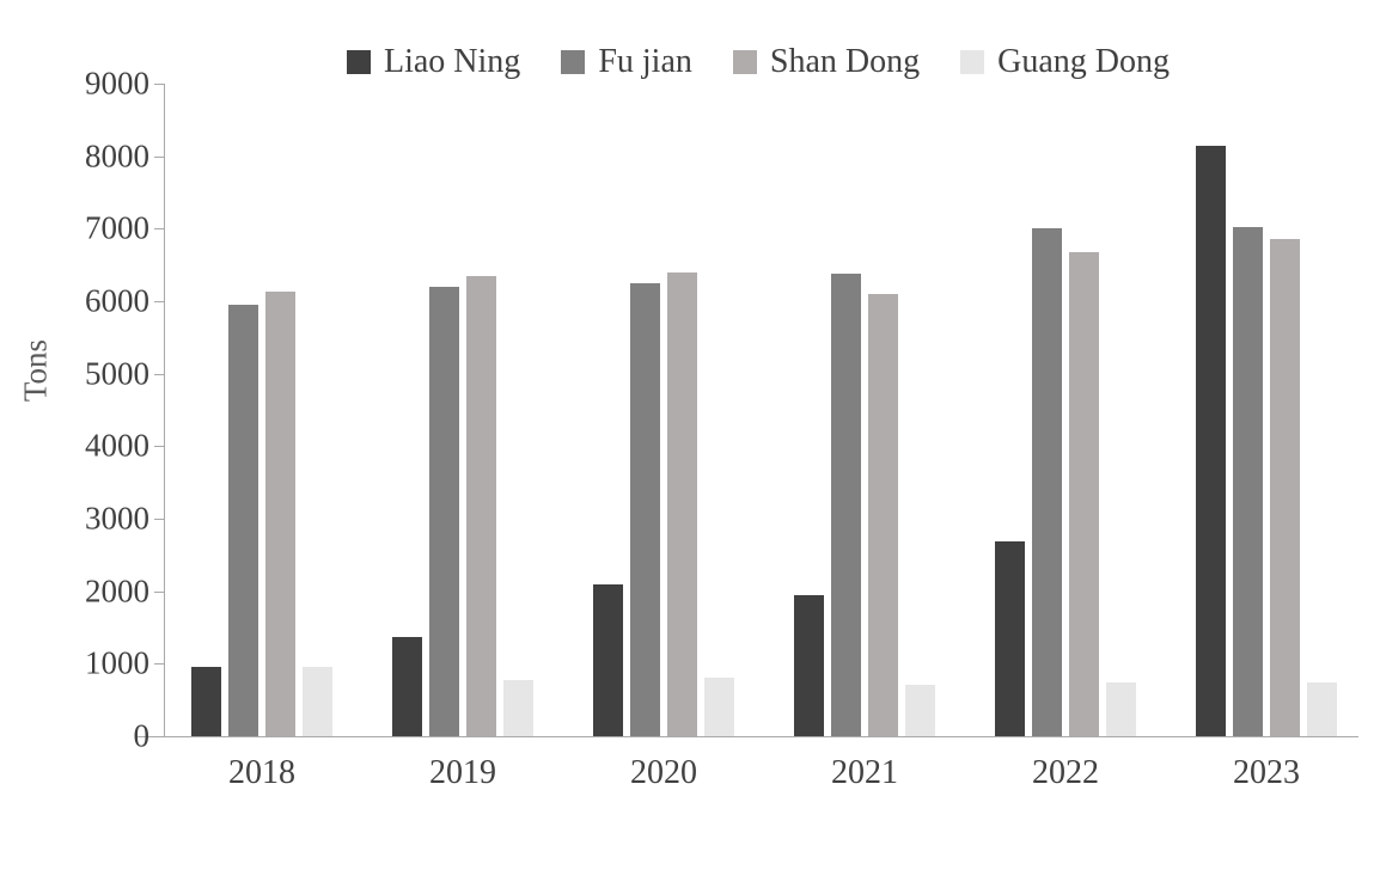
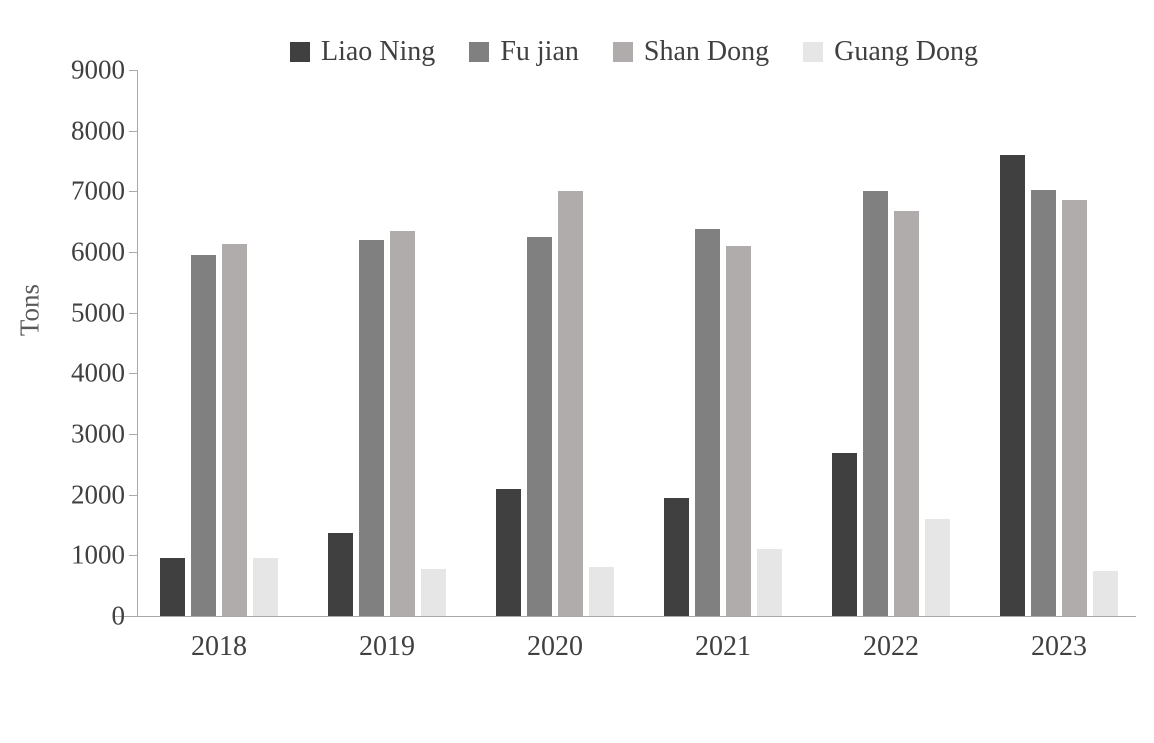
Shan Dong/2020: 6400 -> 7000
Guang Dong/2021: 700 -> 1100
Guang Dong/2022: 700 -> 1600
Liao Ning/2023: 8100 -> 7600
